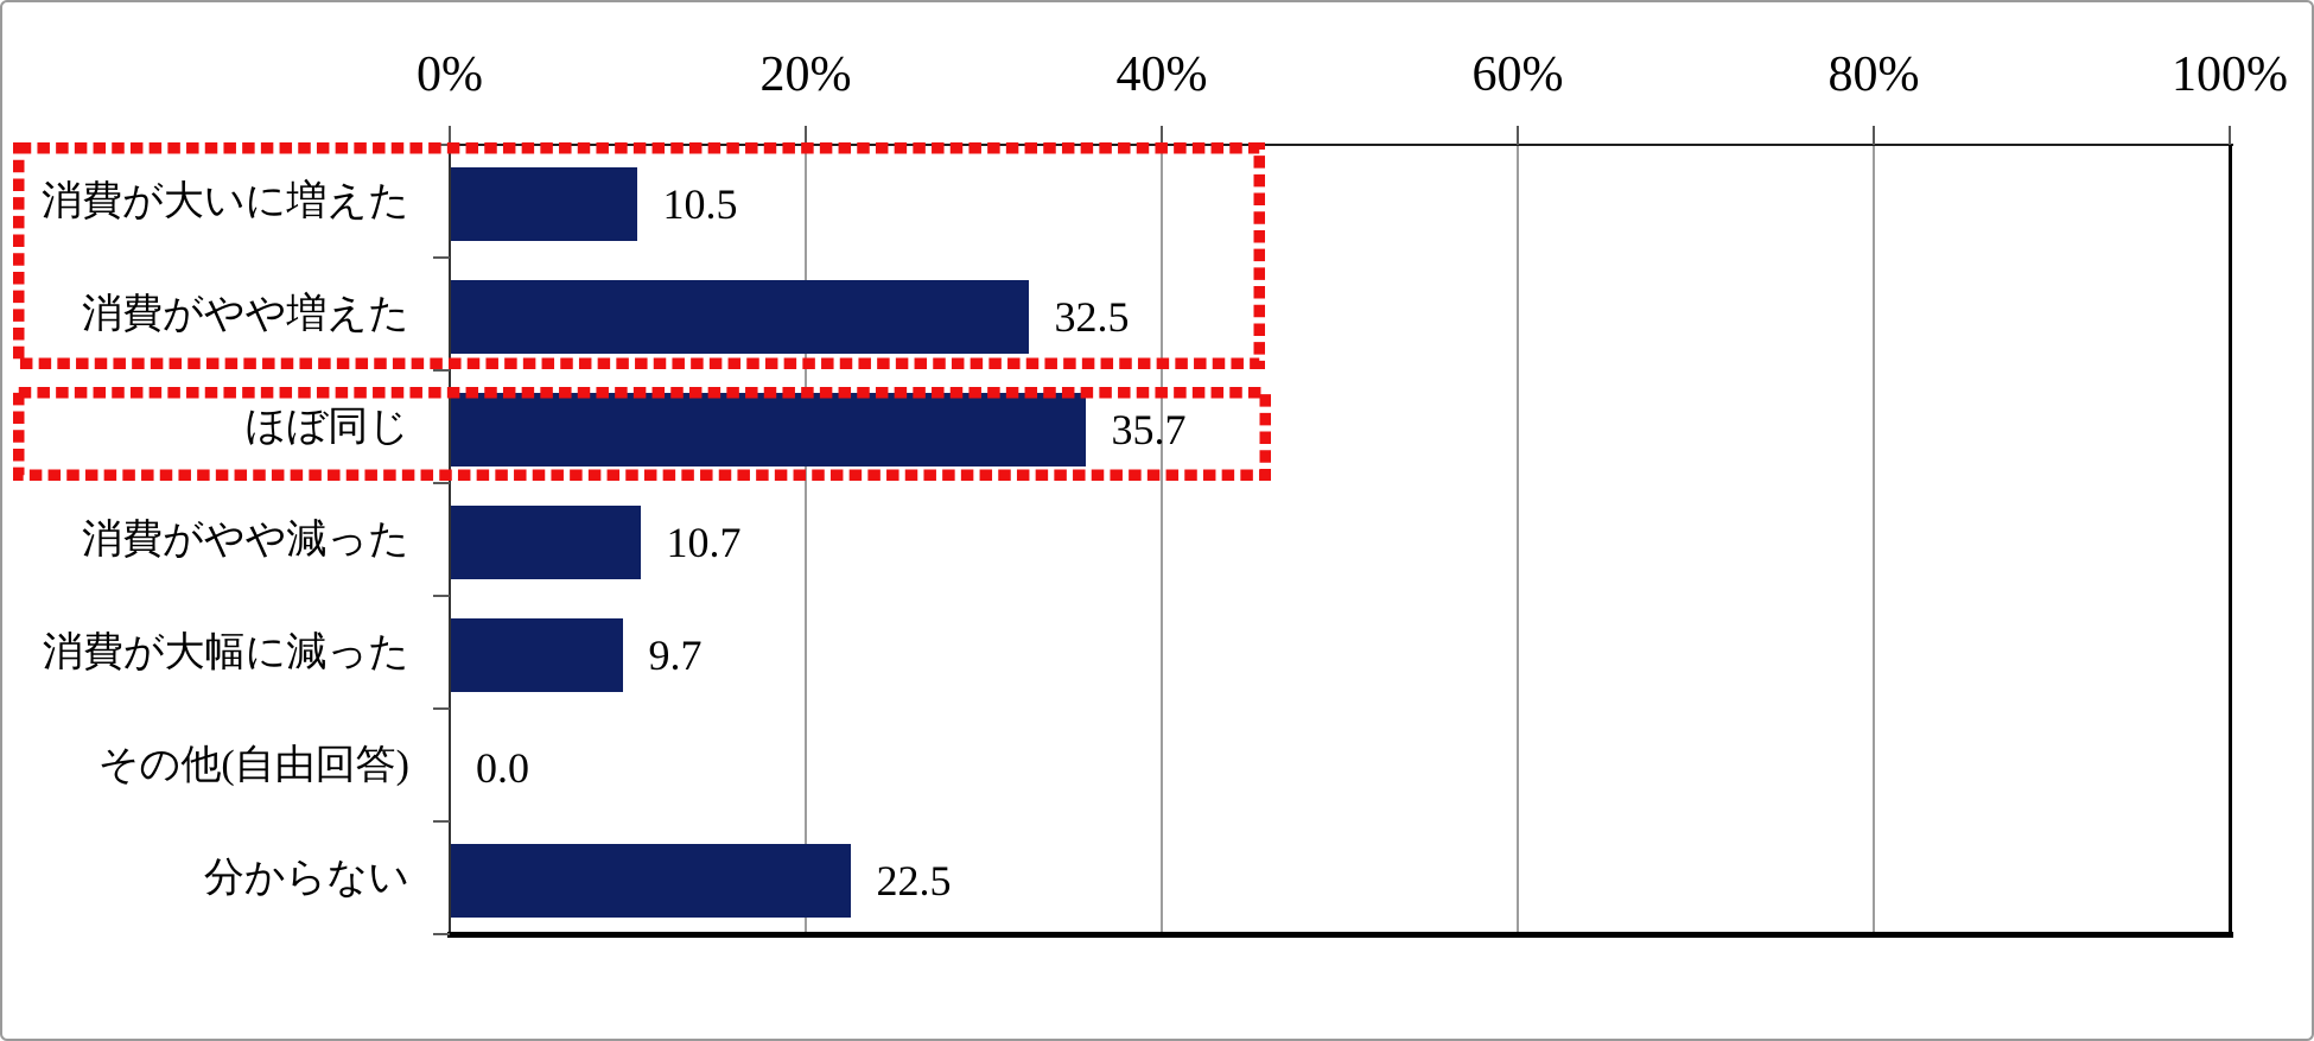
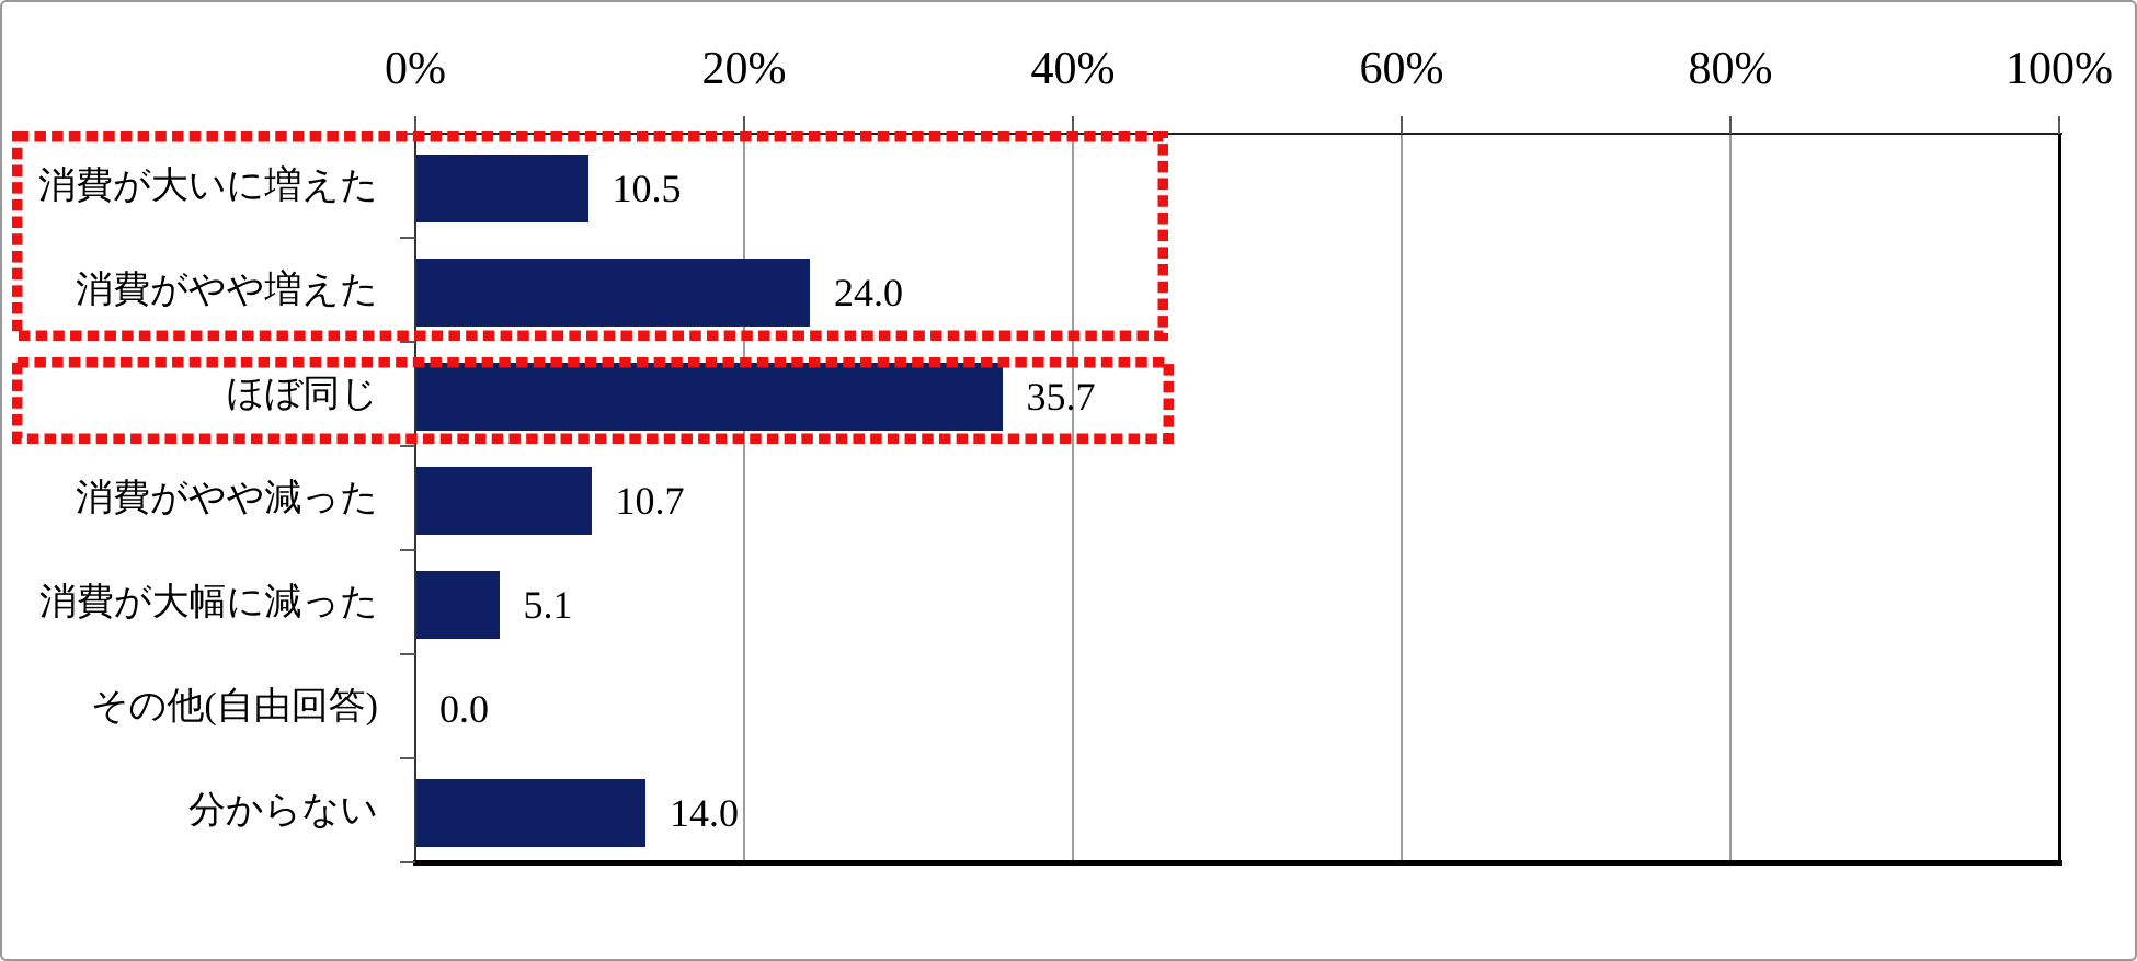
消費がやや増えた: 32.5 -> 24.0
消費が大幅に減った: 9.7 -> 5.1
分からない: 22.5 -> 14.0
